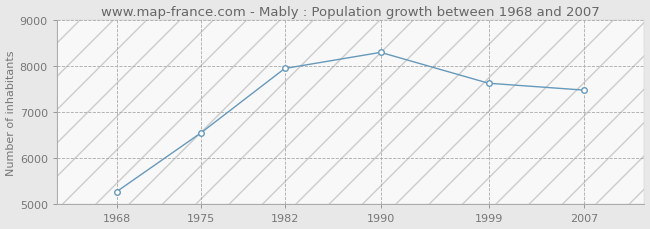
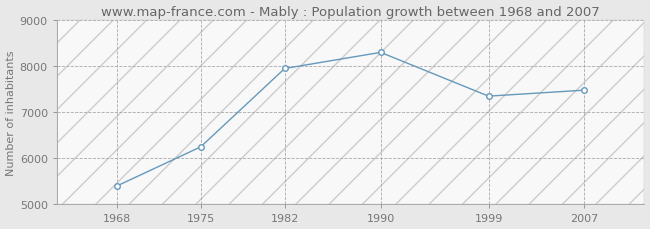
1968: 5280 -> 5400
1975: 6550 -> 6250
1999: 7630 -> 7350
